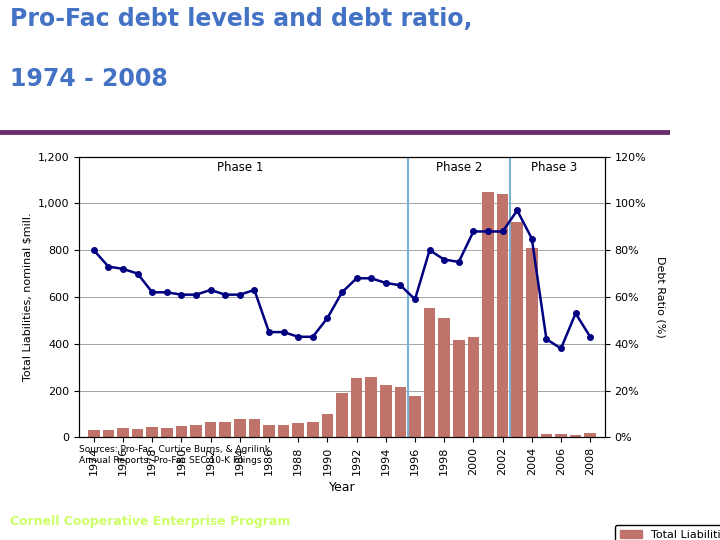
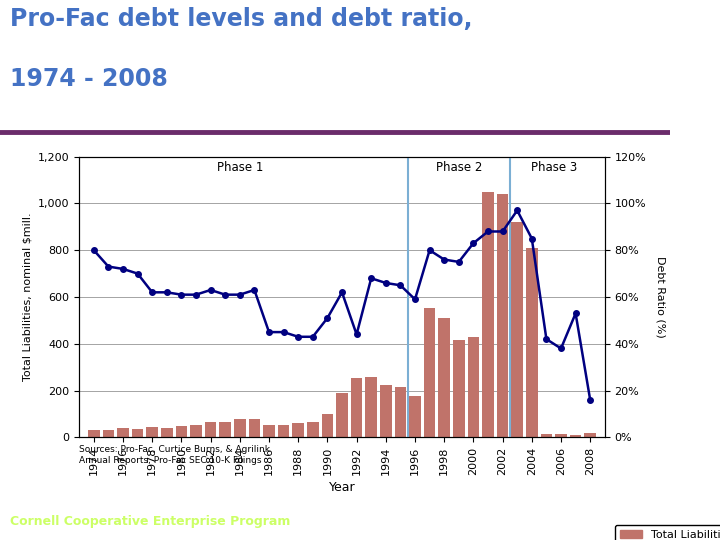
Debt Ratio (%)/1992: 68% -> 44%
Debt Ratio (%)/2000: 88% -> 83%
Debt Ratio (%)/2008: 43% -> 16%
